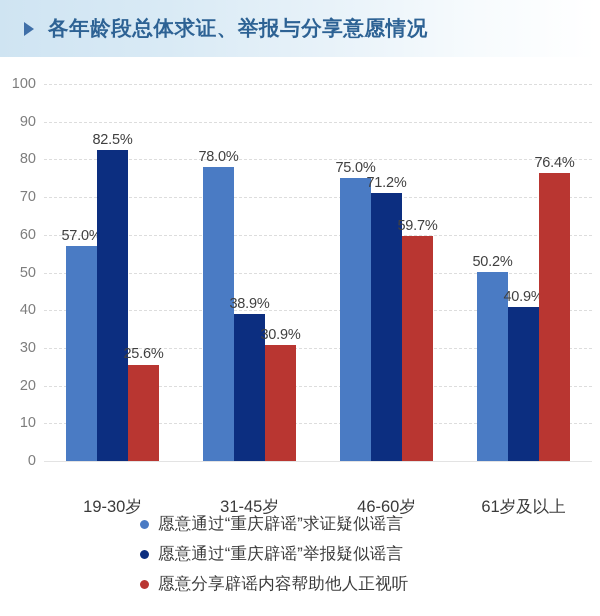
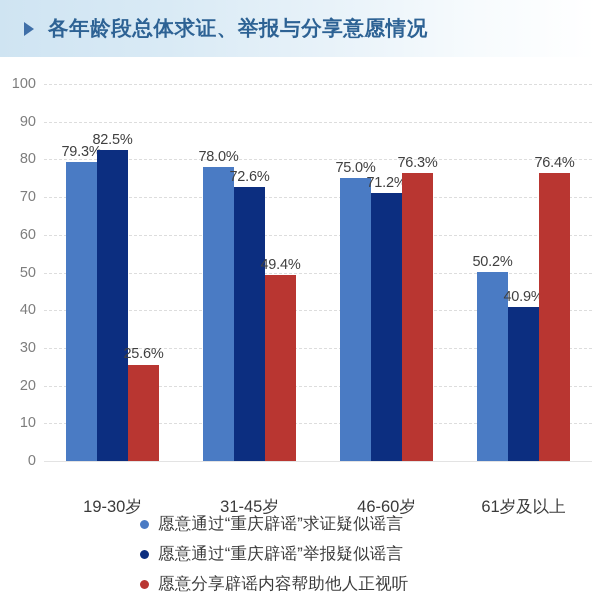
愿意通过“重庆辟谣”求证疑似谣言/19-30岁: 57.0% -> 79.3%
愿意通过“重庆辟谣”举报疑似谣言/31-45岁: 38.9% -> 72.6%
愿意分享辟谣内容帮助他人正视听/31-45岁: 30.9% -> 49.4%
愿意分享辟谣内容帮助他人正视听/46-60岁: 59.7% -> 76.3%
